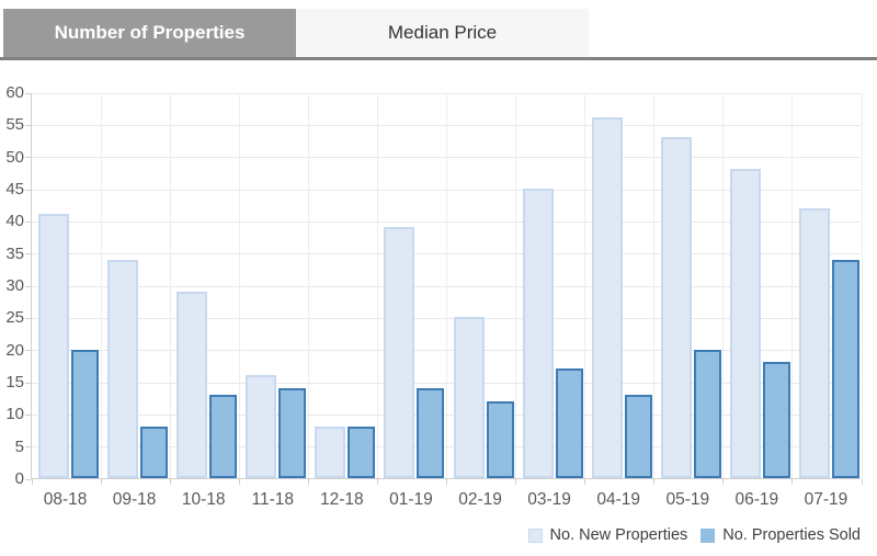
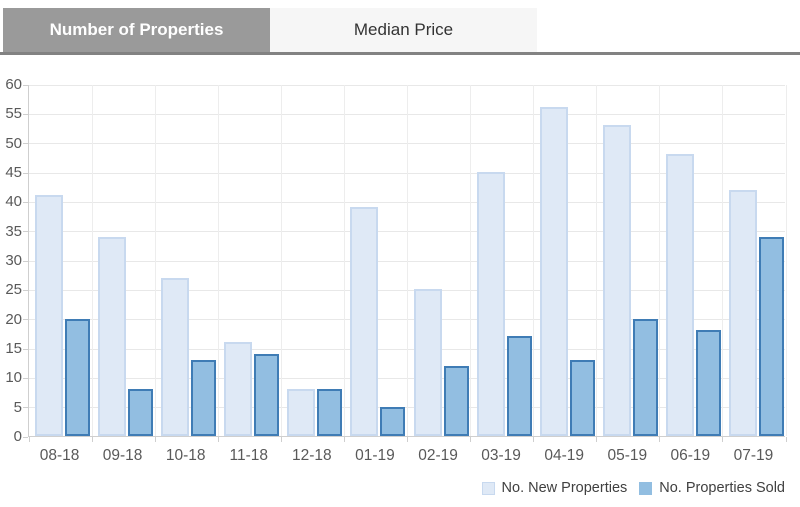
No. New Properties/10-18: 29 -> 27
No. Properties Sold/01-19: 14 -> 5
